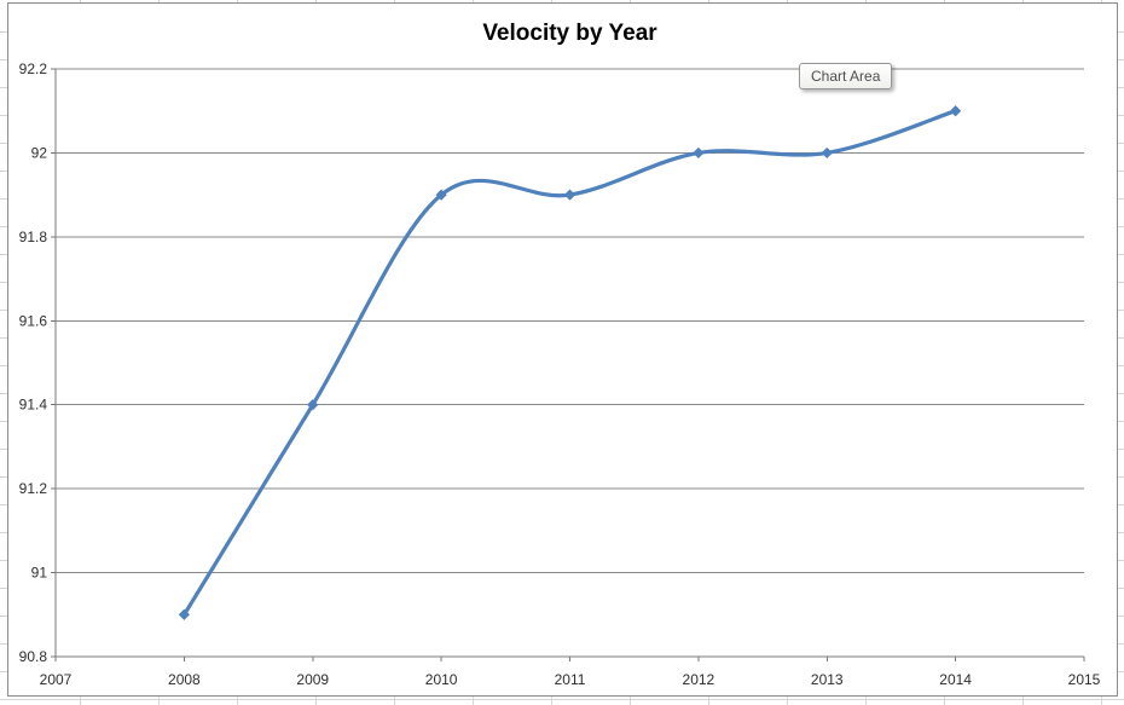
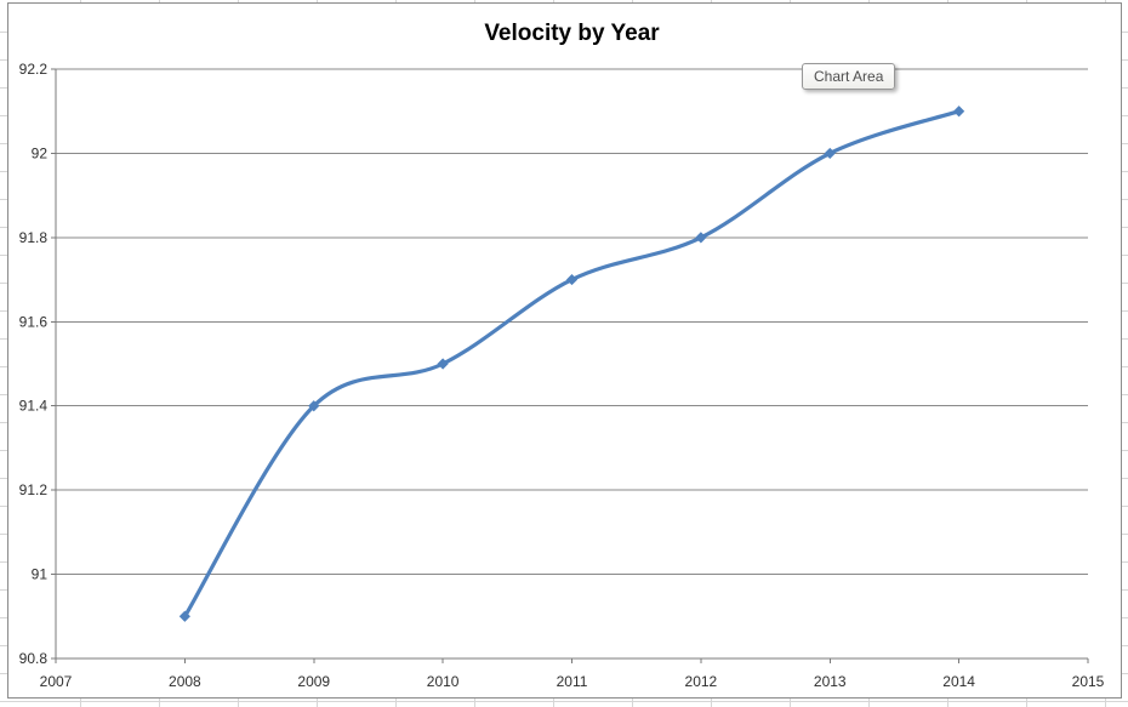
2010: 91.9 -> 91.5
2011: 91.9 -> 91.7
2012: 92.0 -> 91.8
